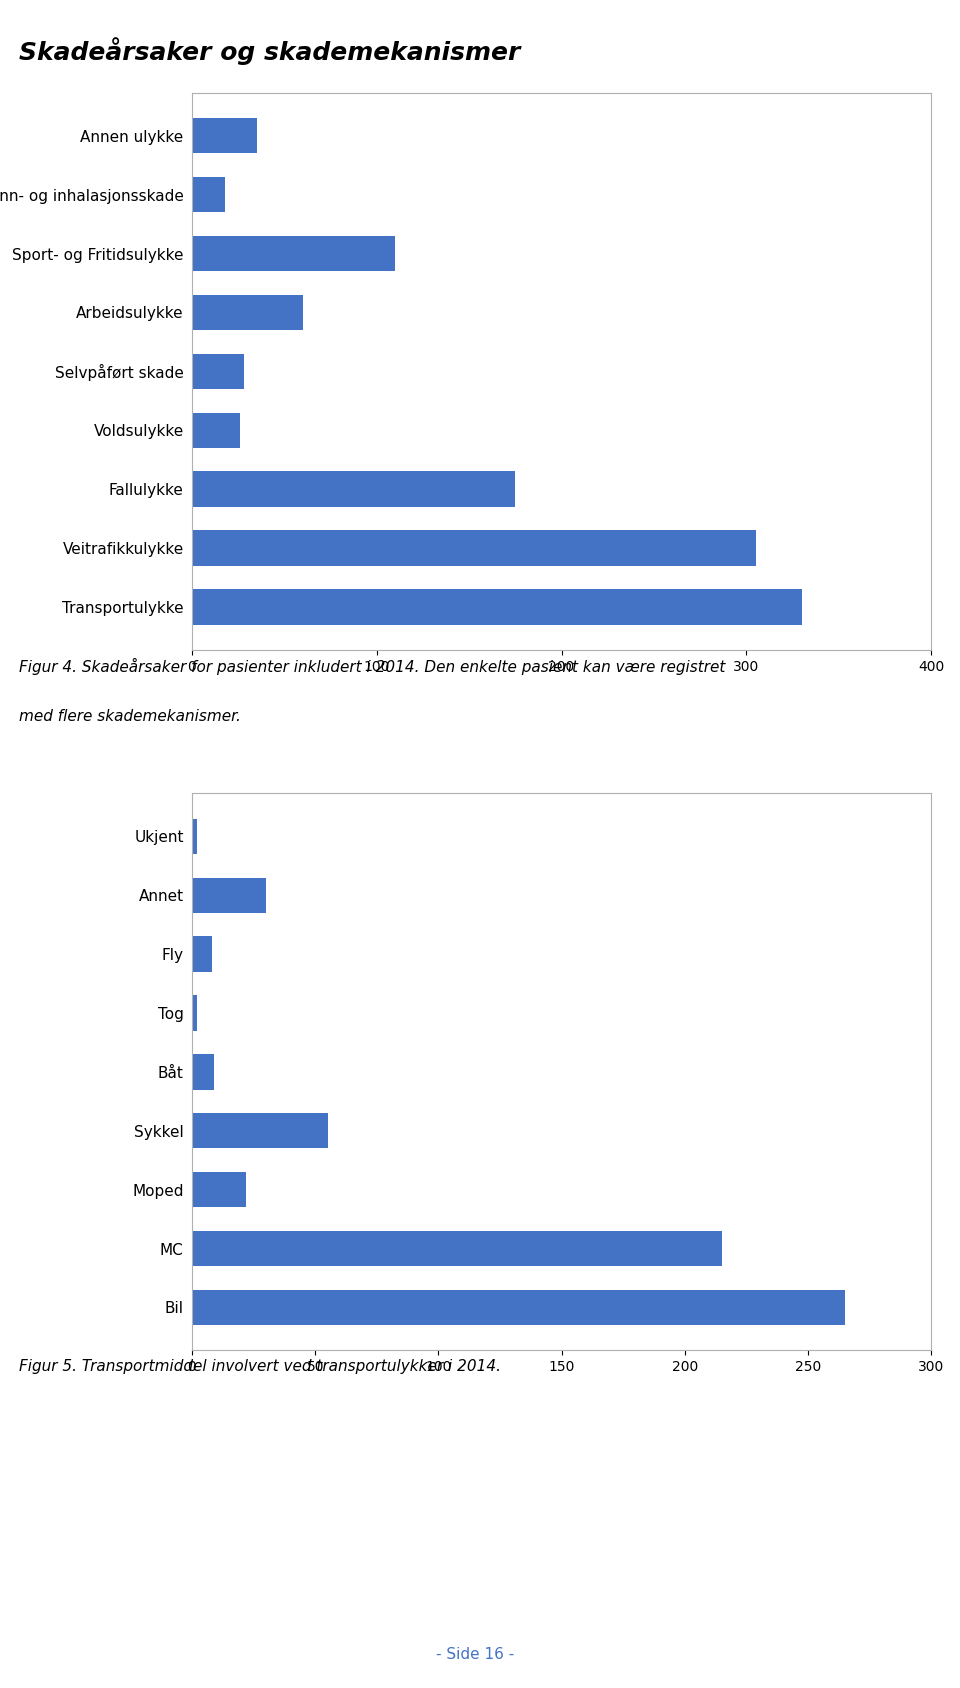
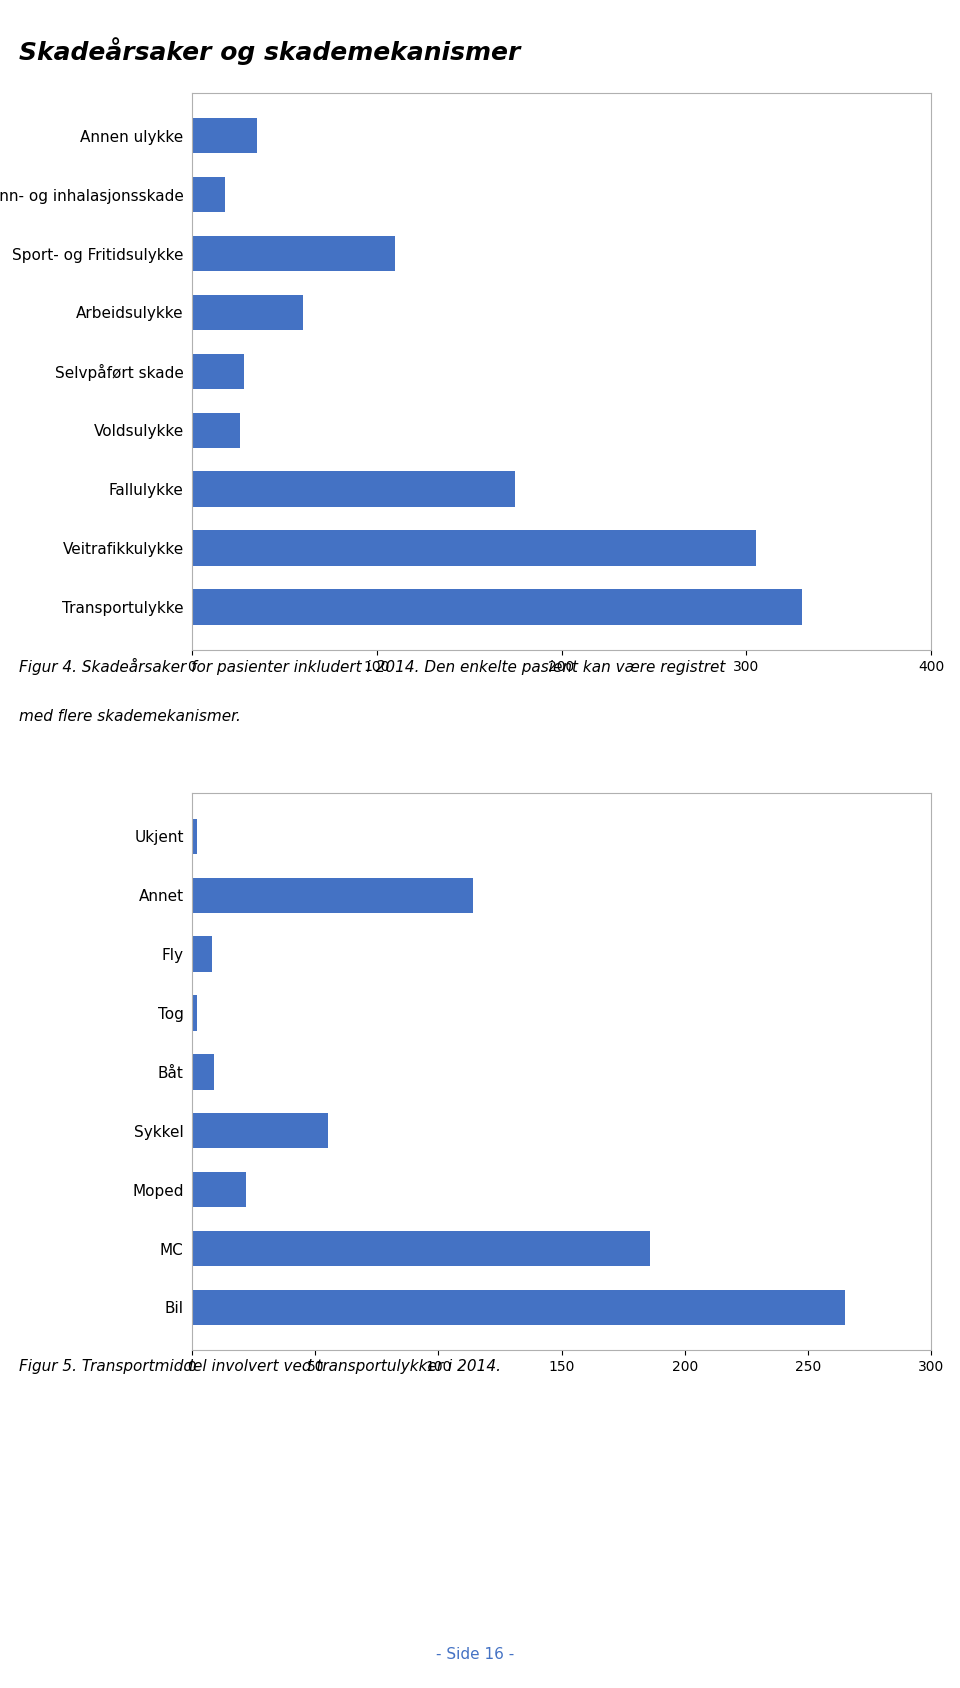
Annet: 30 -> 114
MC: 215 -> 186
